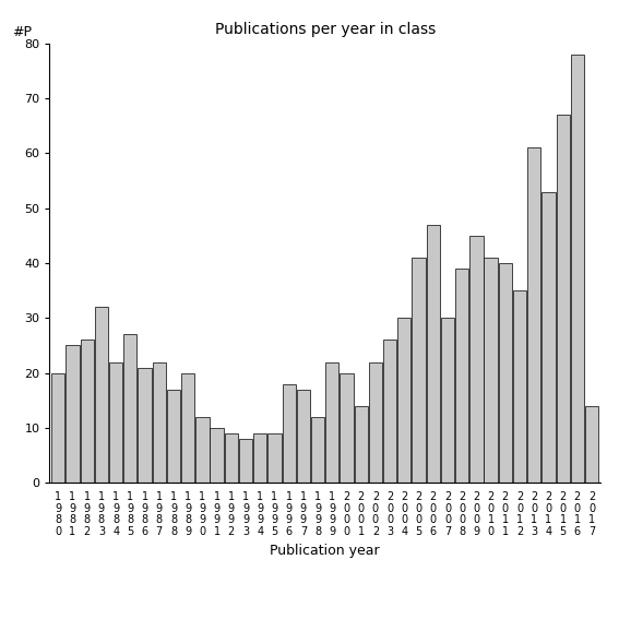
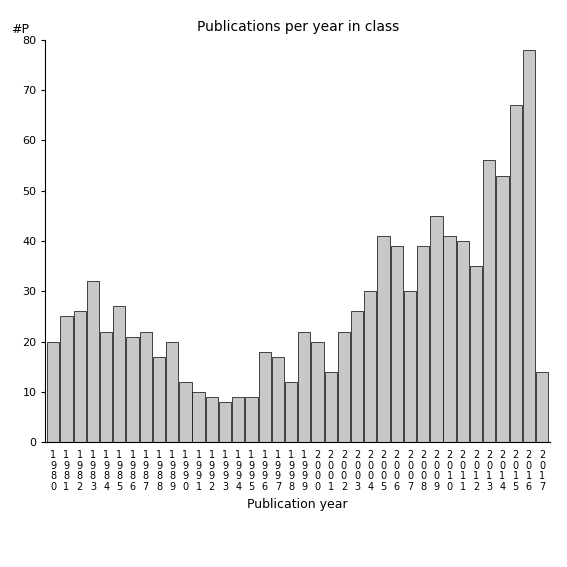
2 0 0 6: 47 -> 39
2 0 1 3: 61 -> 56
